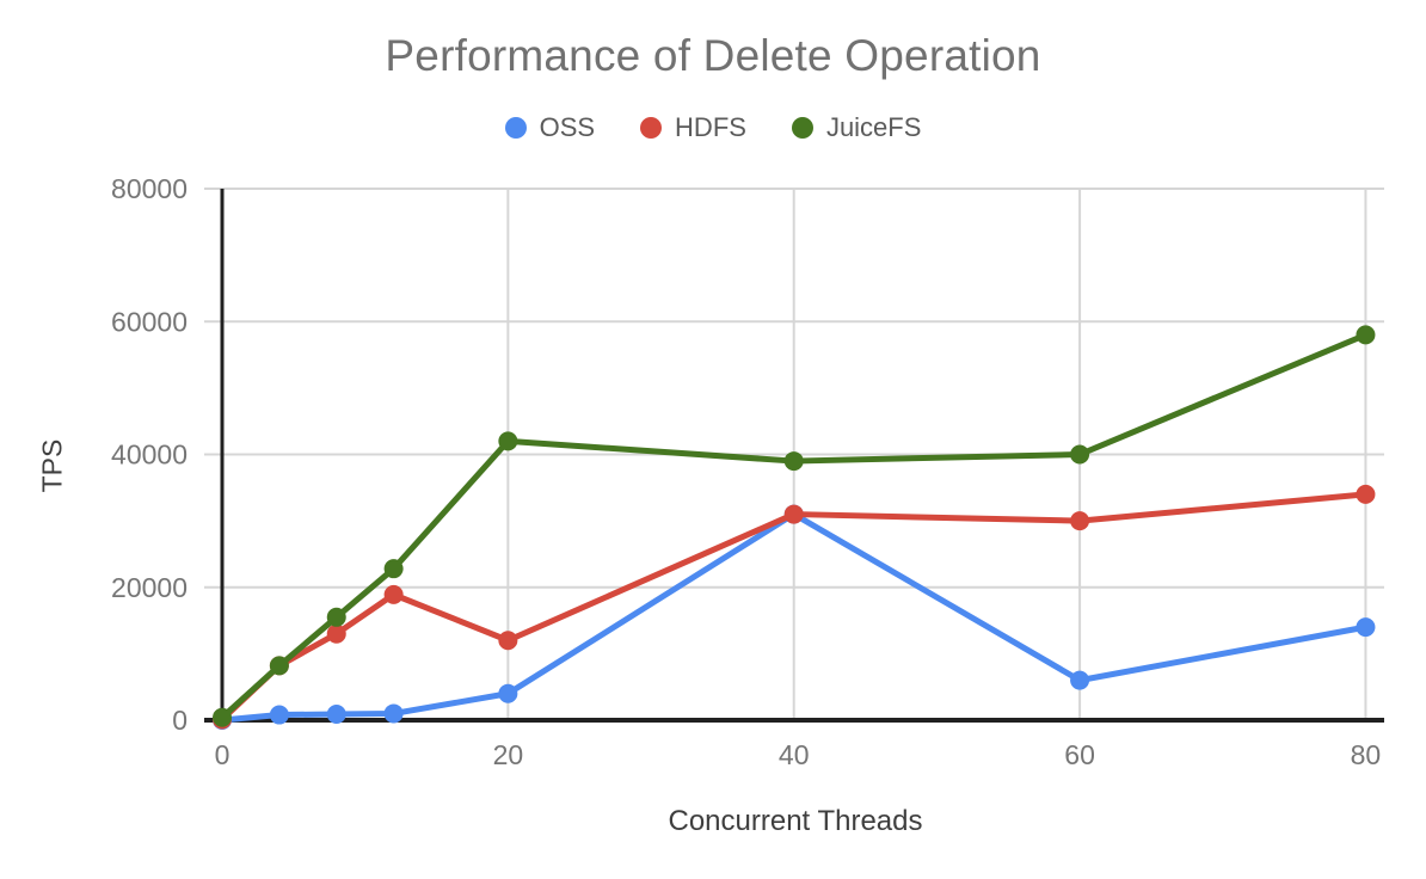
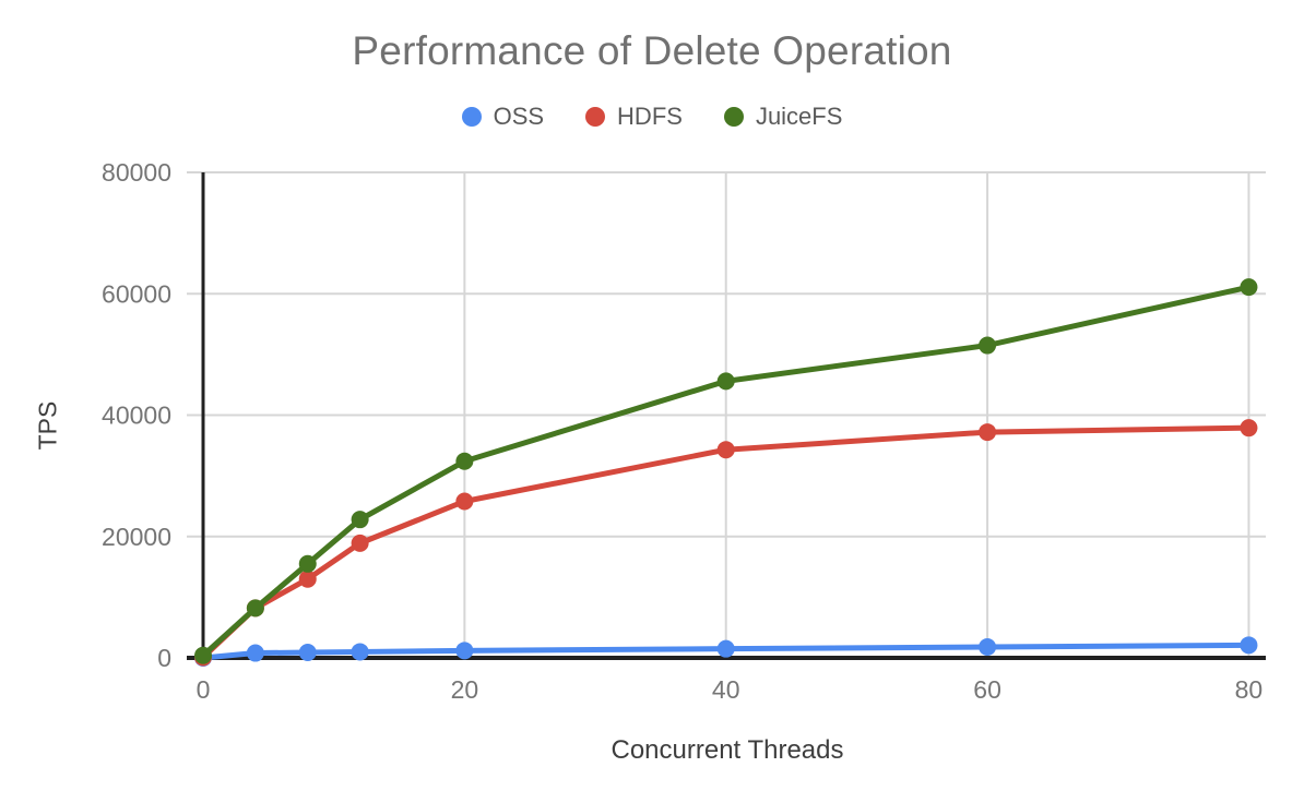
OSS/20: 4000 -> 1000
HDFS/20: 12000 -> 26000
JuiceFS/20: 42000 -> 32000
OSS/40: 31000 -> 2000
HDFS/40: 31000 -> 34000
JuiceFS/40: 39000 -> 46000
OSS/60: 6000 -> 2000
HDFS/60: 30000 -> 37000
JuiceFS/60: 40000 -> 52000
OSS/80: 14000 -> 2000
HDFS/80: 34000 -> 38000
JuiceFS/80: 58000 -> 61000
